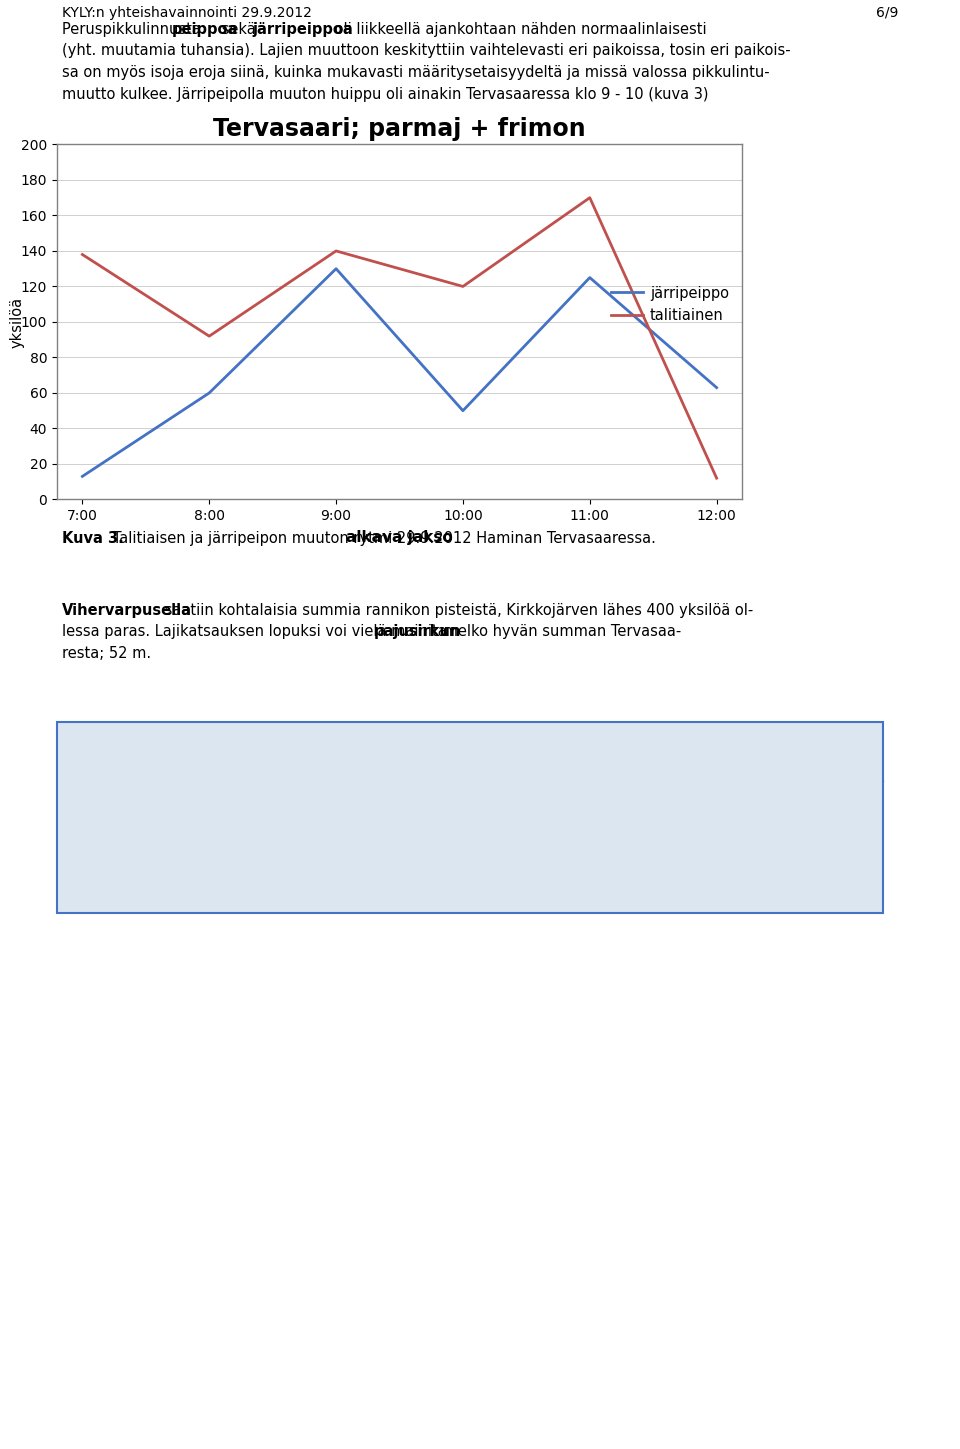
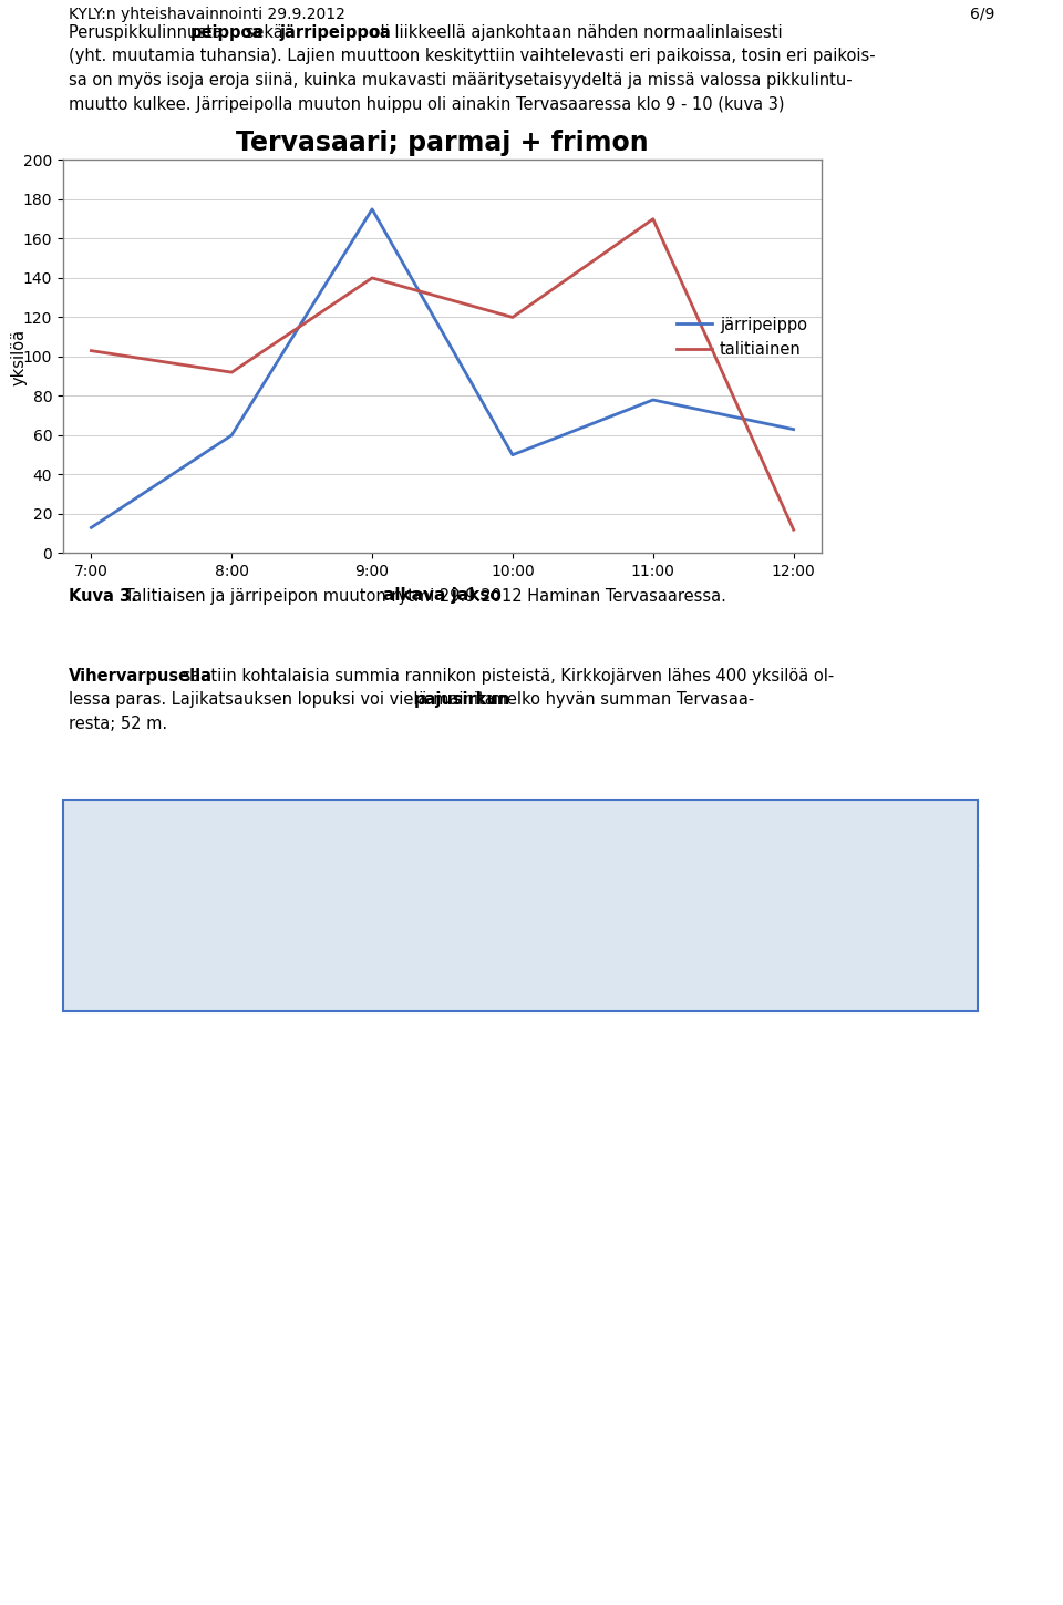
talitiainen/7:00: 138 -> 103
järripeippo/9:00: 130 -> 175
järripeippo/11:00: 125 -> 78
